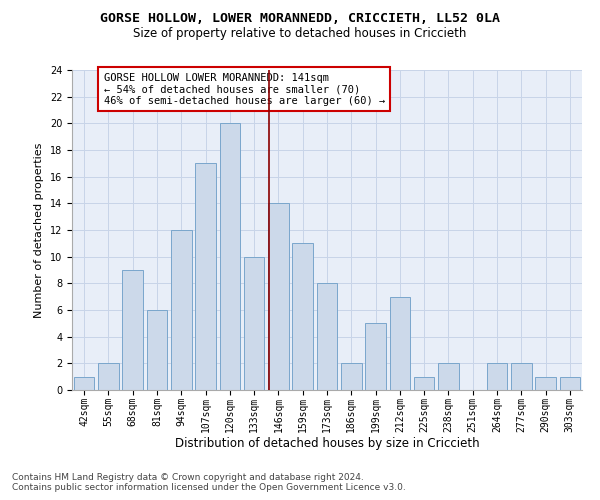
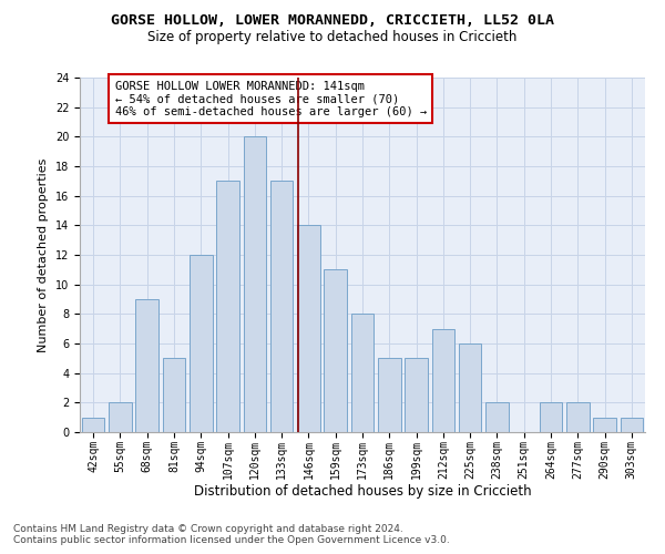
81sqm: 6 -> 5
133sqm: 10 -> 17
186sqm: 2 -> 5
225sqm: 1 -> 6
